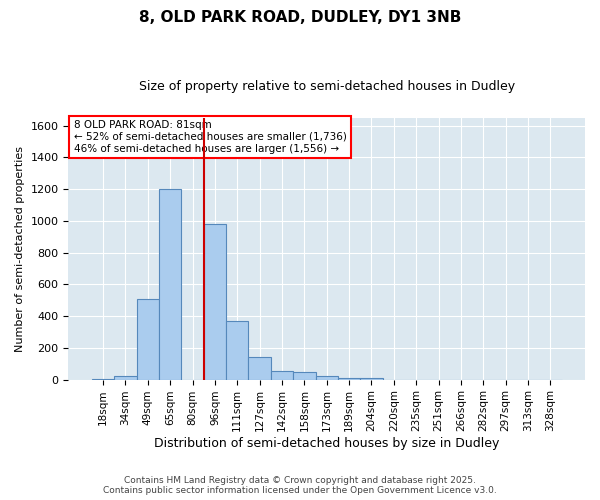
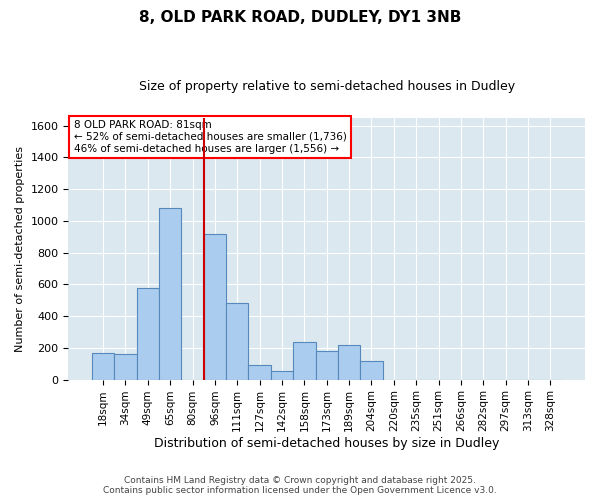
18sqm: 0 -> 170
34sqm: 20 -> 160
49sqm: 510 -> 580
65sqm: 1200 -> 1080
96sqm: 980 -> 920
111sqm: 370 -> 480
127sqm: 140 -> 90
158sqm: 40 -> 240
173sqm: 20 -> 180
189sqm: 10 -> 220
204sqm: 10 -> 120
